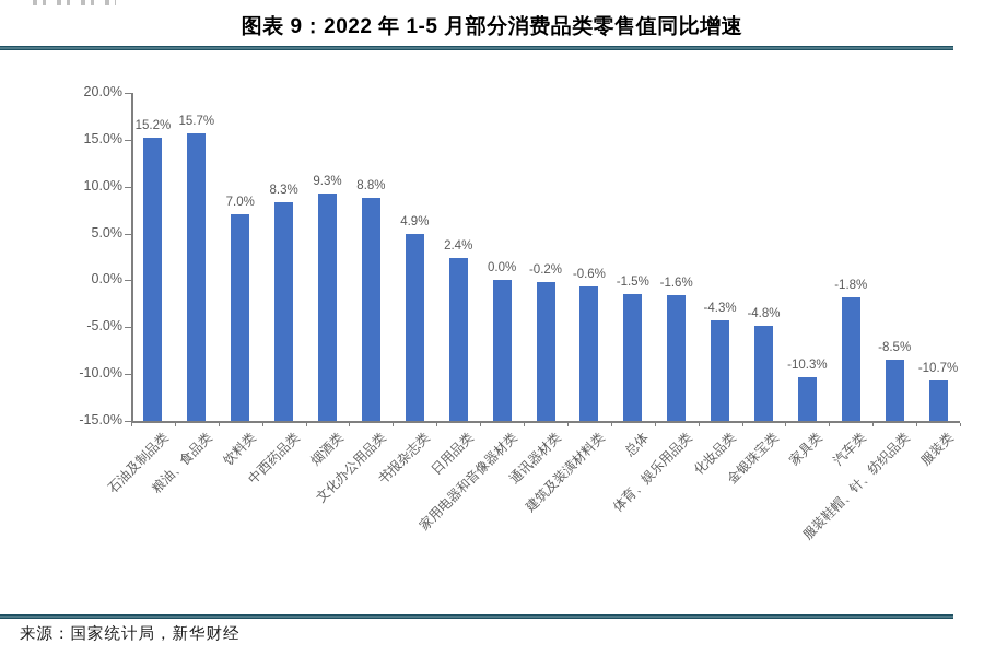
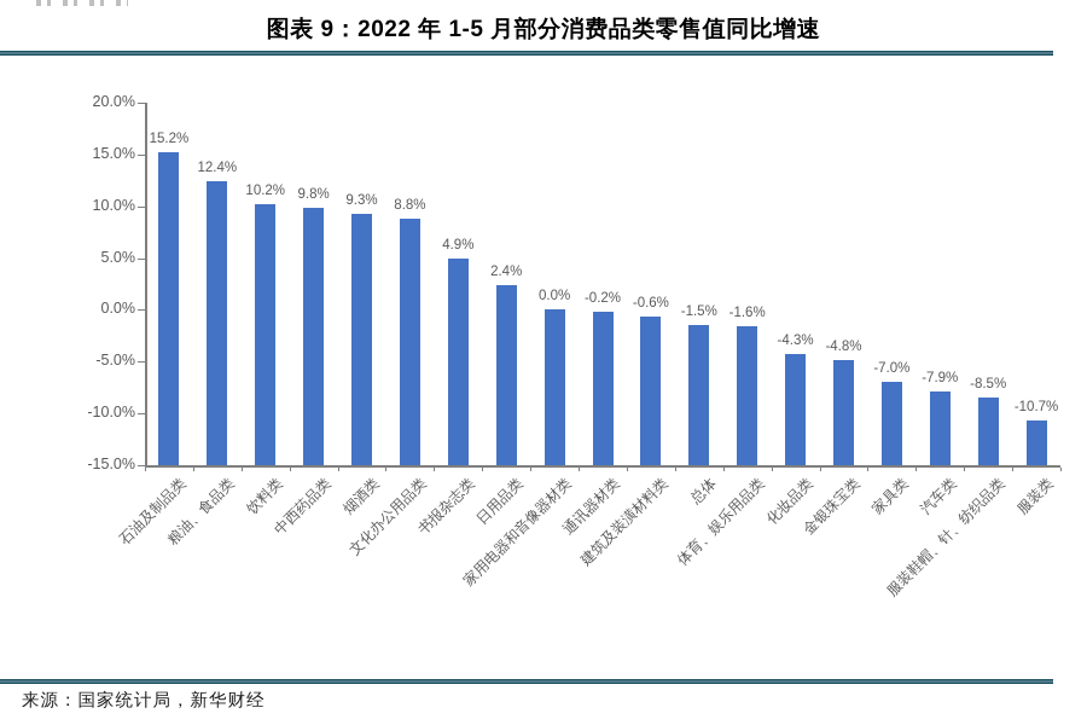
粮油、食品类: 15.7% -> 12.4%
饮料类: 7.0% -> 10.2%
中西药品类: 8.3% -> 9.8%
家具类: -10.3% -> -7.0%
汽车类: -1.8% -> -7.9%
